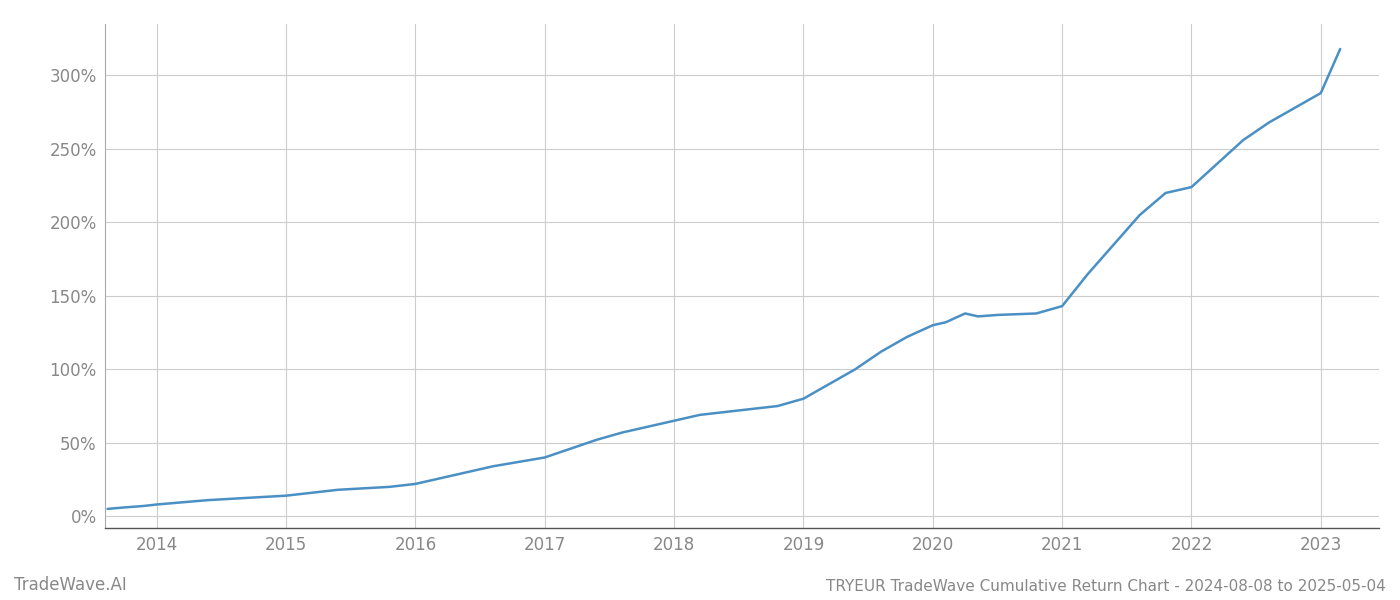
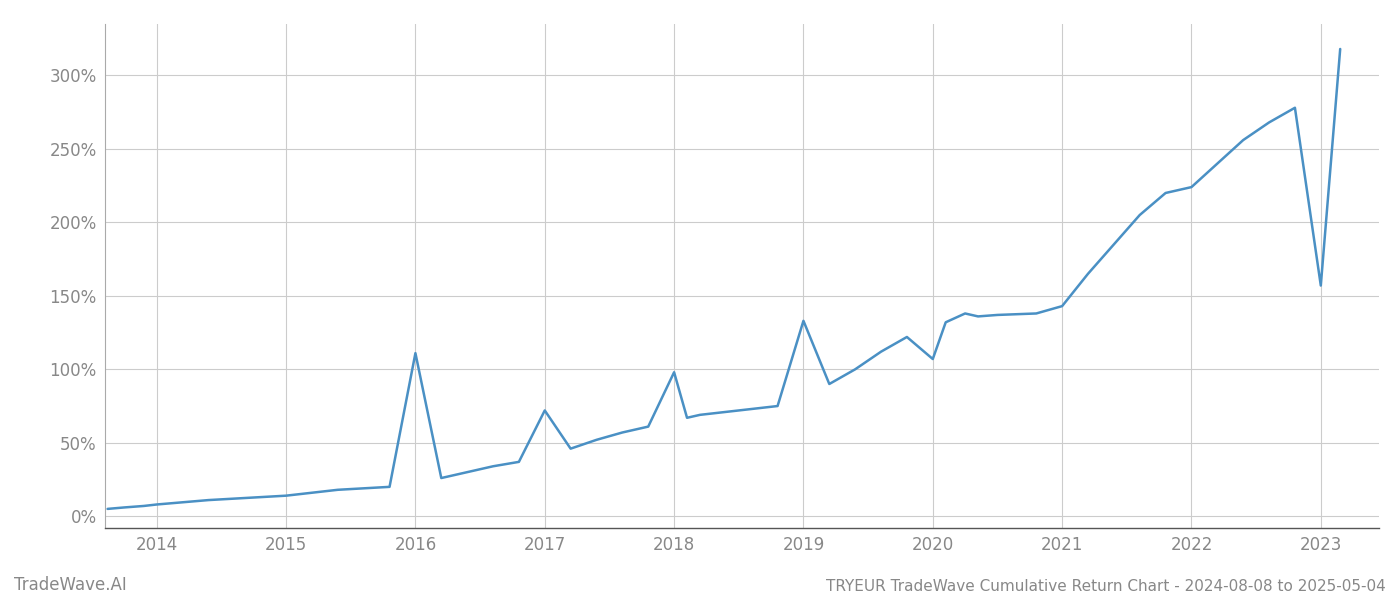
2016: 22% -> 111%
2017: 40% -> 72%
2018: 65% -> 98%
2019: 80% -> 133%
2020: 130% -> 107%
2023: 288% -> 157%
